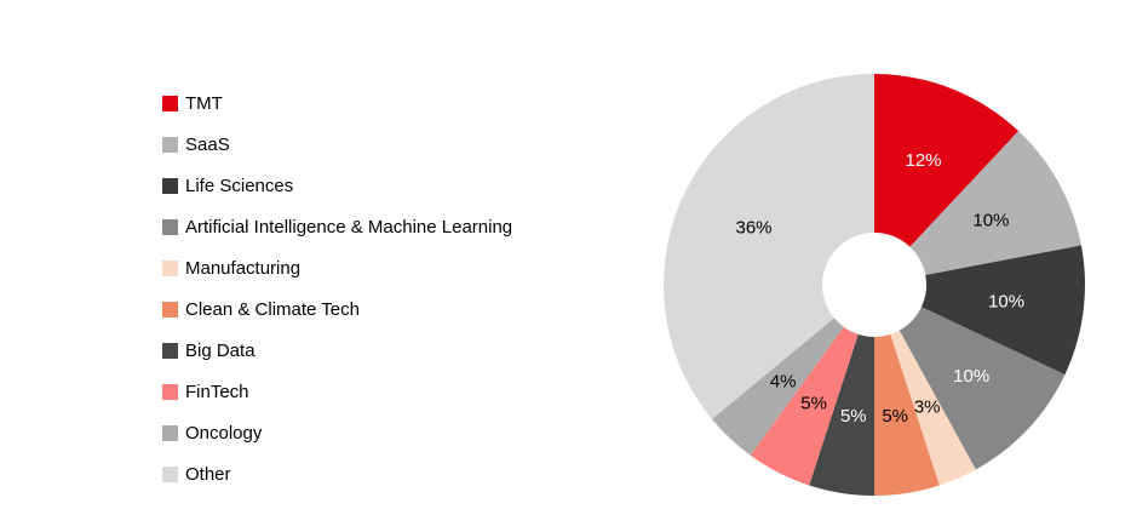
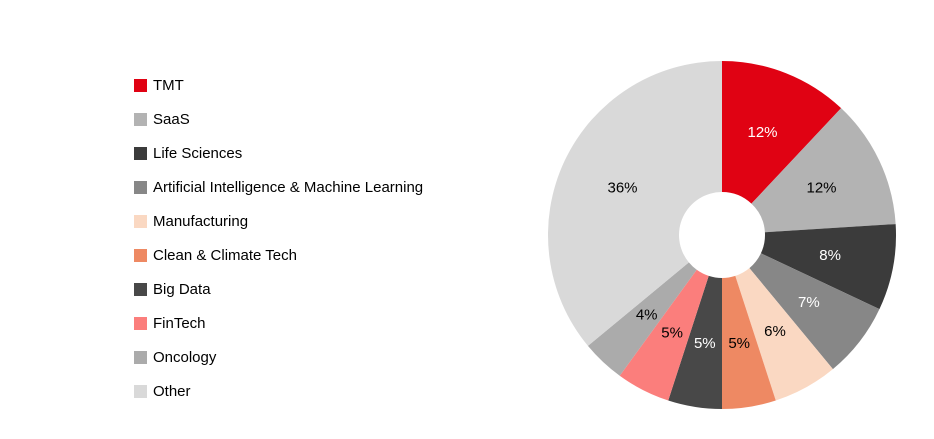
SaaS: 10% -> 12%
Life Sciences: 10% -> 8%
Artificial Intelligence & Machine Learning: 10% -> 7%
Manufacturing: 3% -> 6%
